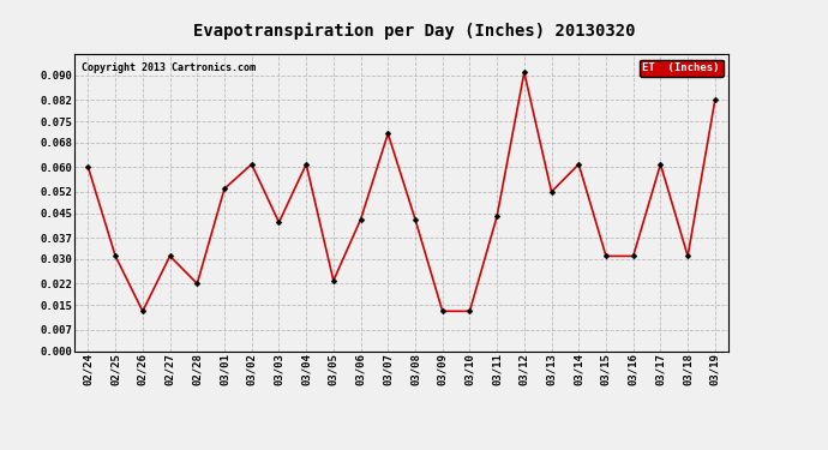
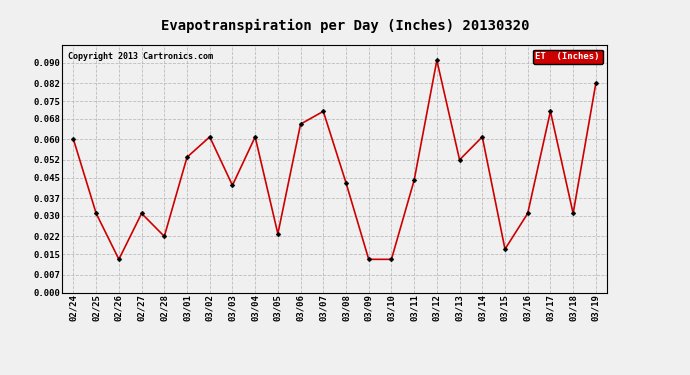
03/06: 0.043 -> 0.066
03/15: 0.031 -> 0.017
03/17: 0.061 -> 0.071
